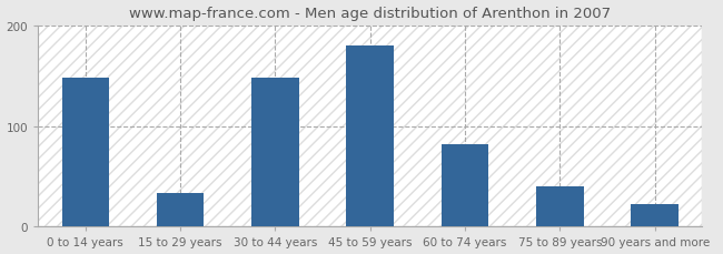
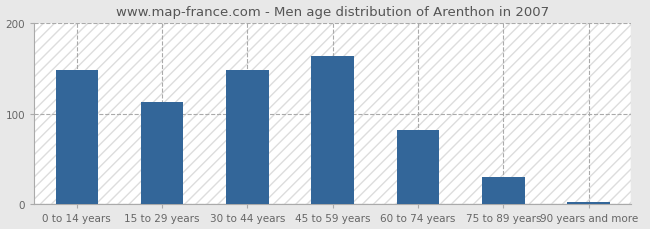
15 to 29 years: 34 -> 113
45 to 59 years: 180 -> 163
75 to 89 years: 40 -> 30
90 years and more: 22 -> 3
